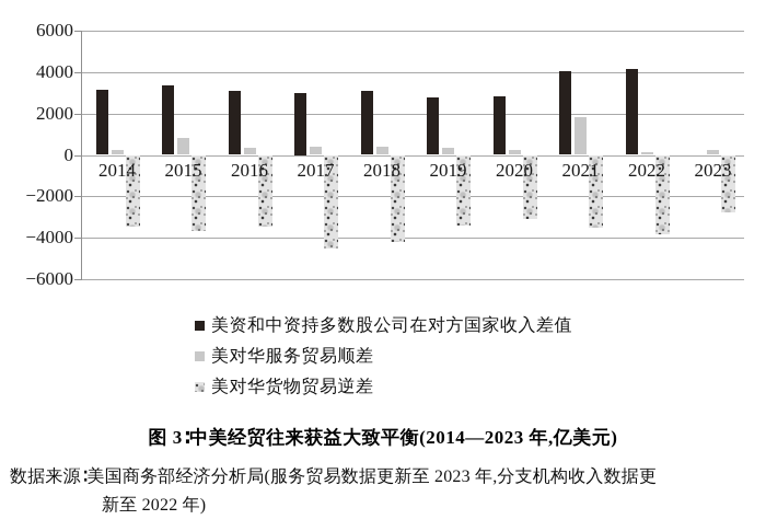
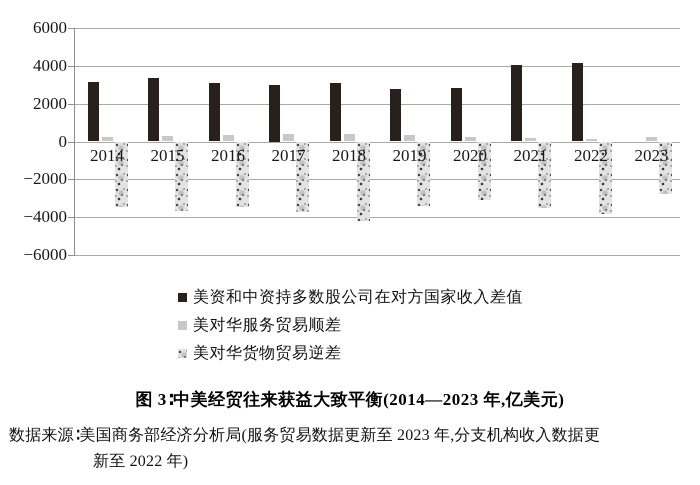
美对华服务贸易顺差/2015: 800 -> 300
美对华货物贸易逆差/2017: -4500 -> -3800
美对华服务贸易顺差/2021: 1800 -> 200
